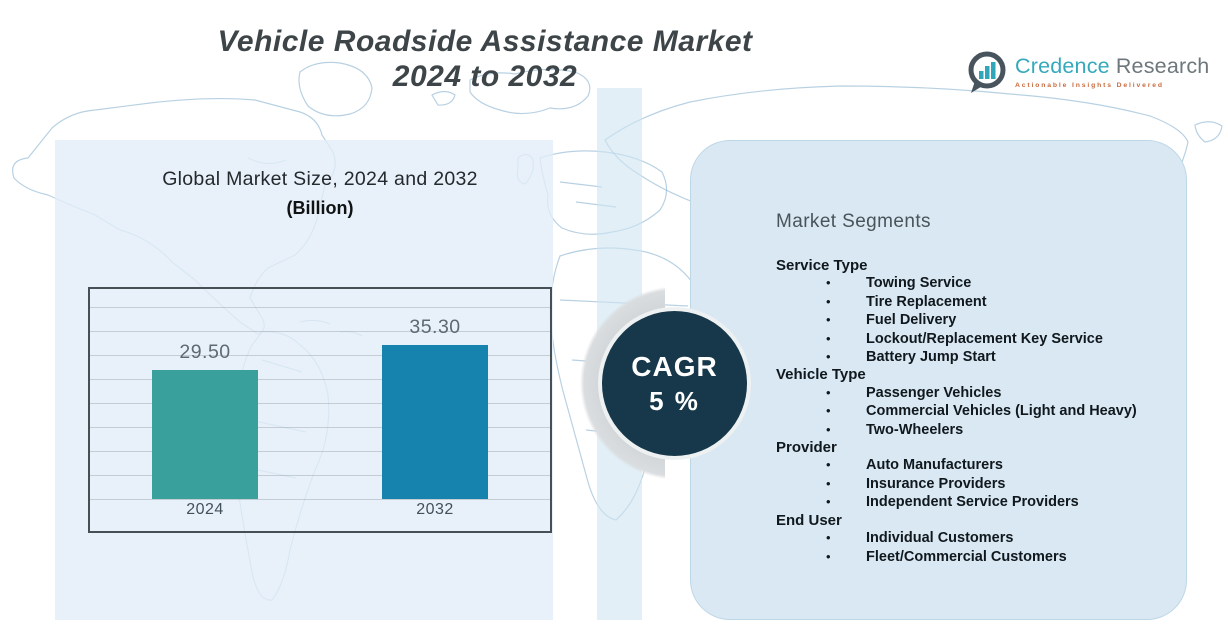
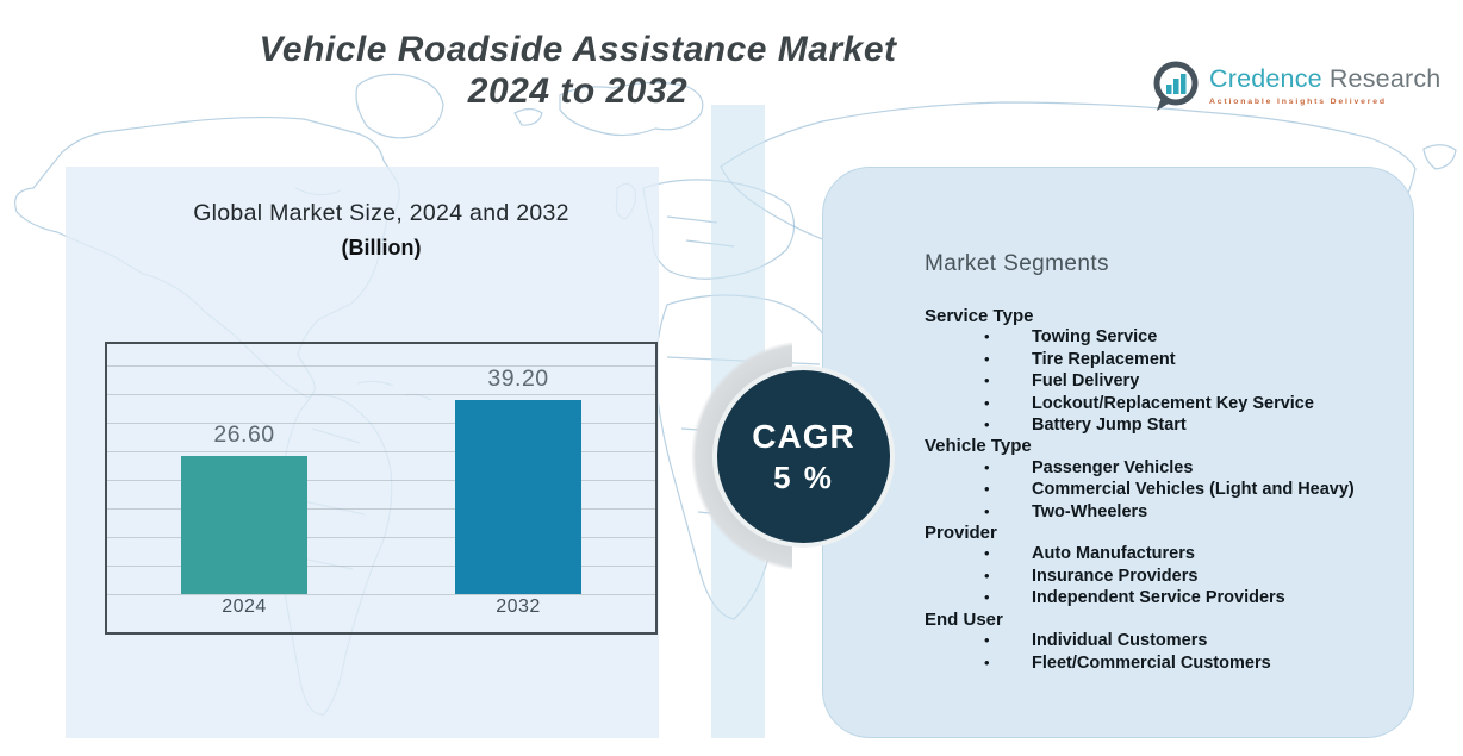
2024: 29.50 -> 26.60
2032: 35.30 -> 39.20
